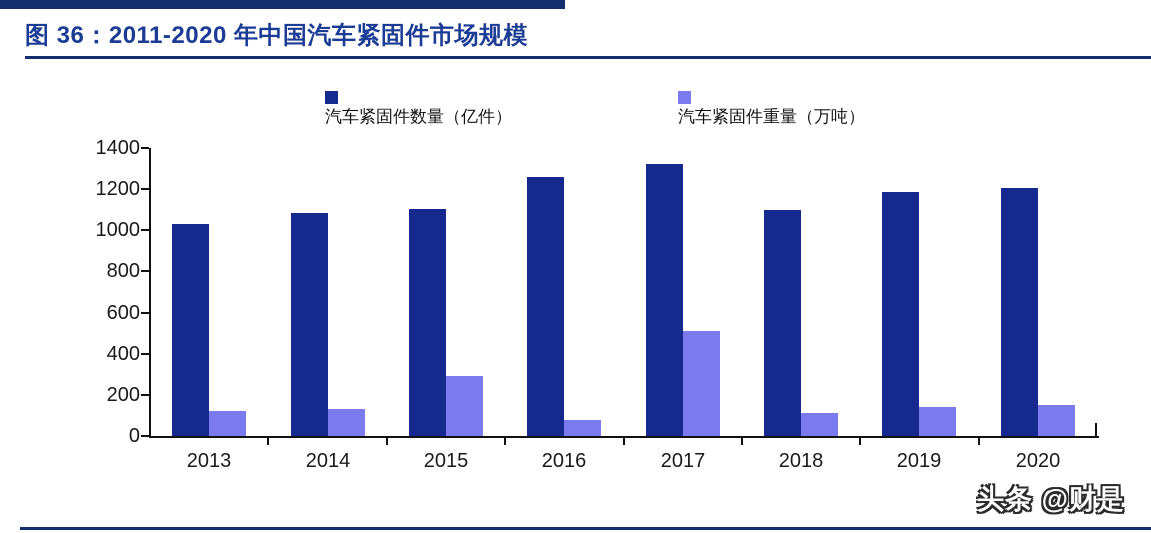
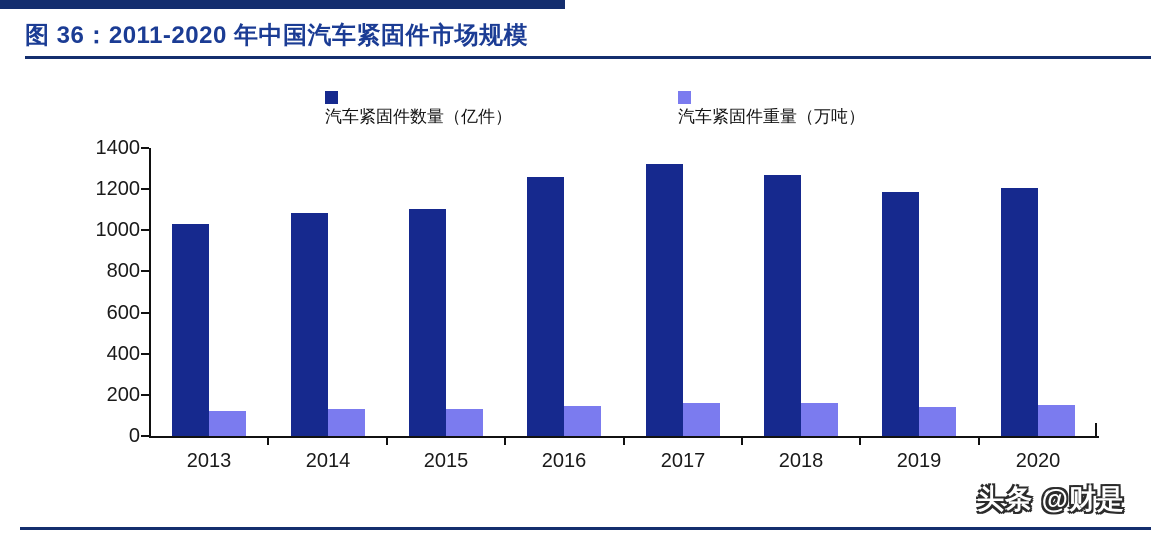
汽车紧固件重量（万吨）/2015: 290 -> 130
汽车紧固件重量（万吨）/2016: 80 -> 140
汽车紧固件重量（万吨）/2017: 510 -> 160
汽车紧固件数量（亿件）/2018: 1100 -> 1270
汽车紧固件重量（万吨）/2018: 110 -> 160
